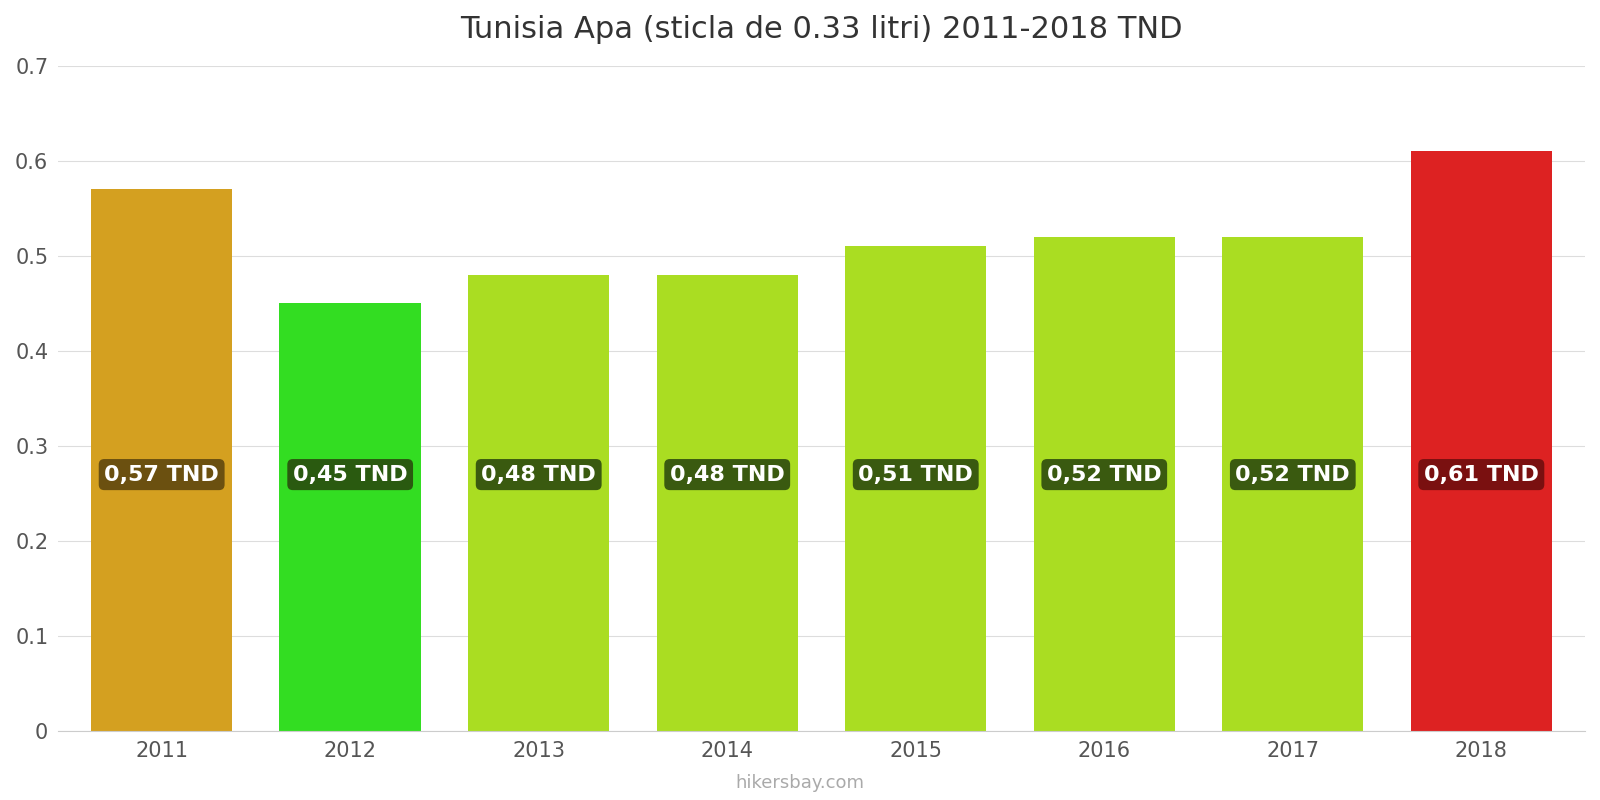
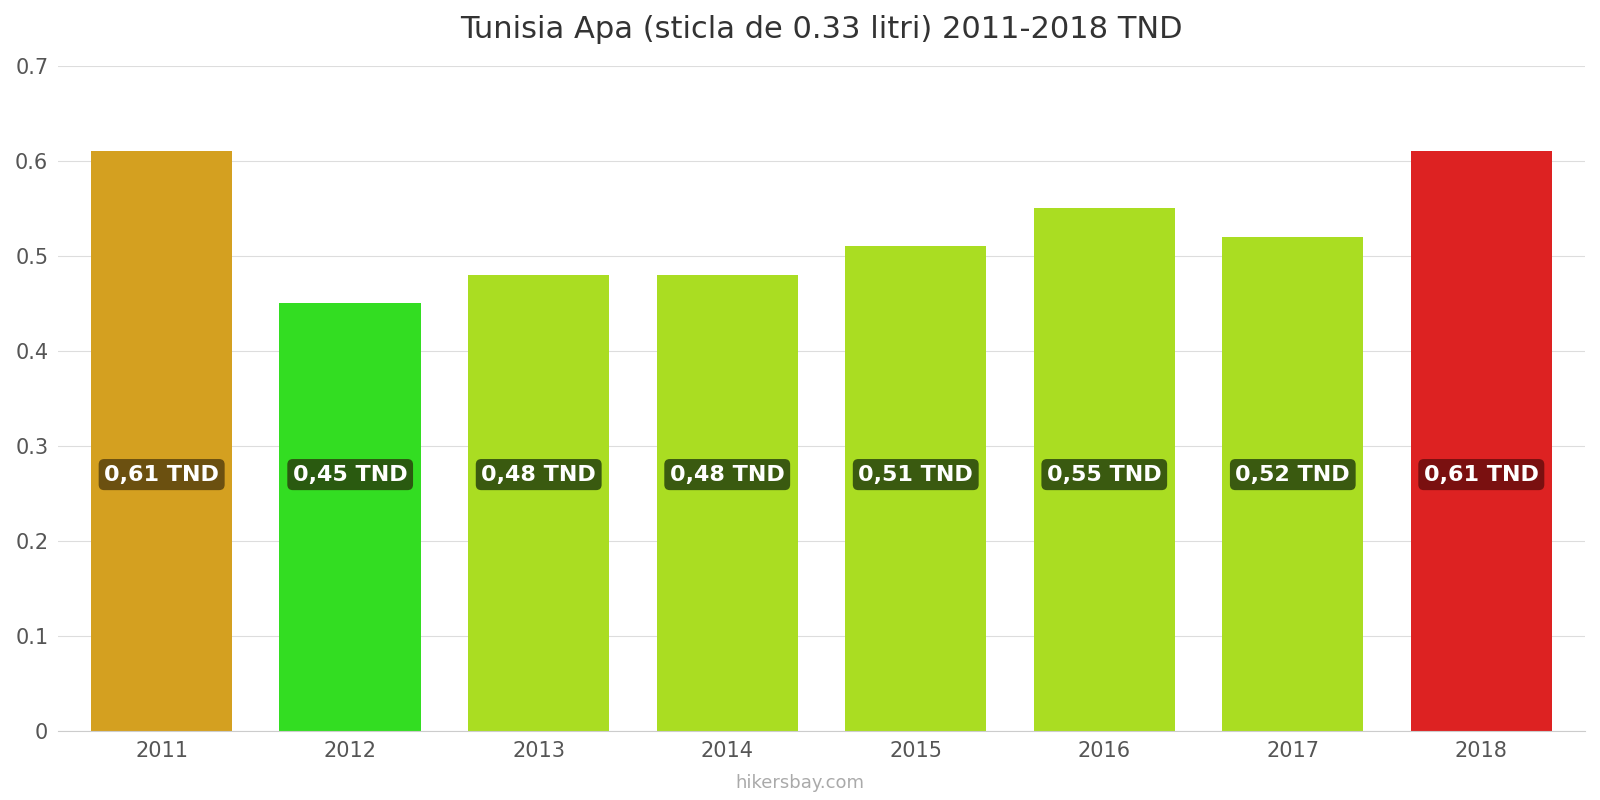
2011: 0,57 -> 0,61
2016: 0,52 -> 0,55
